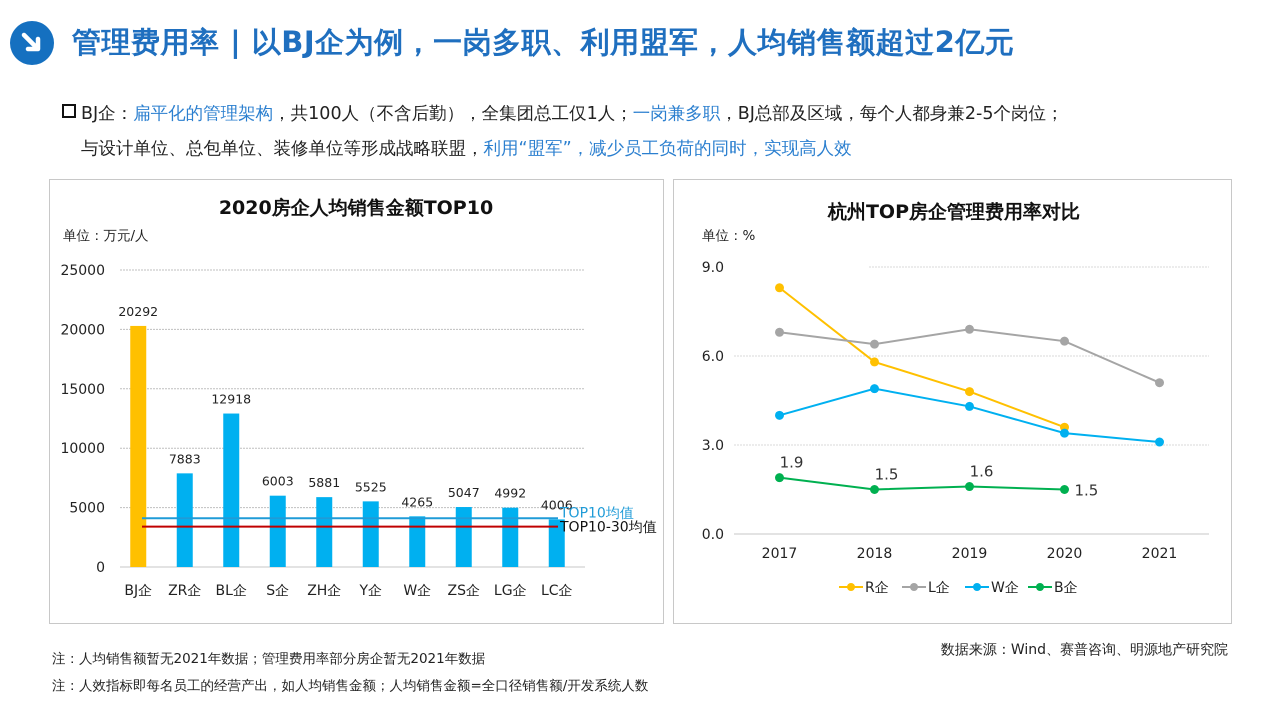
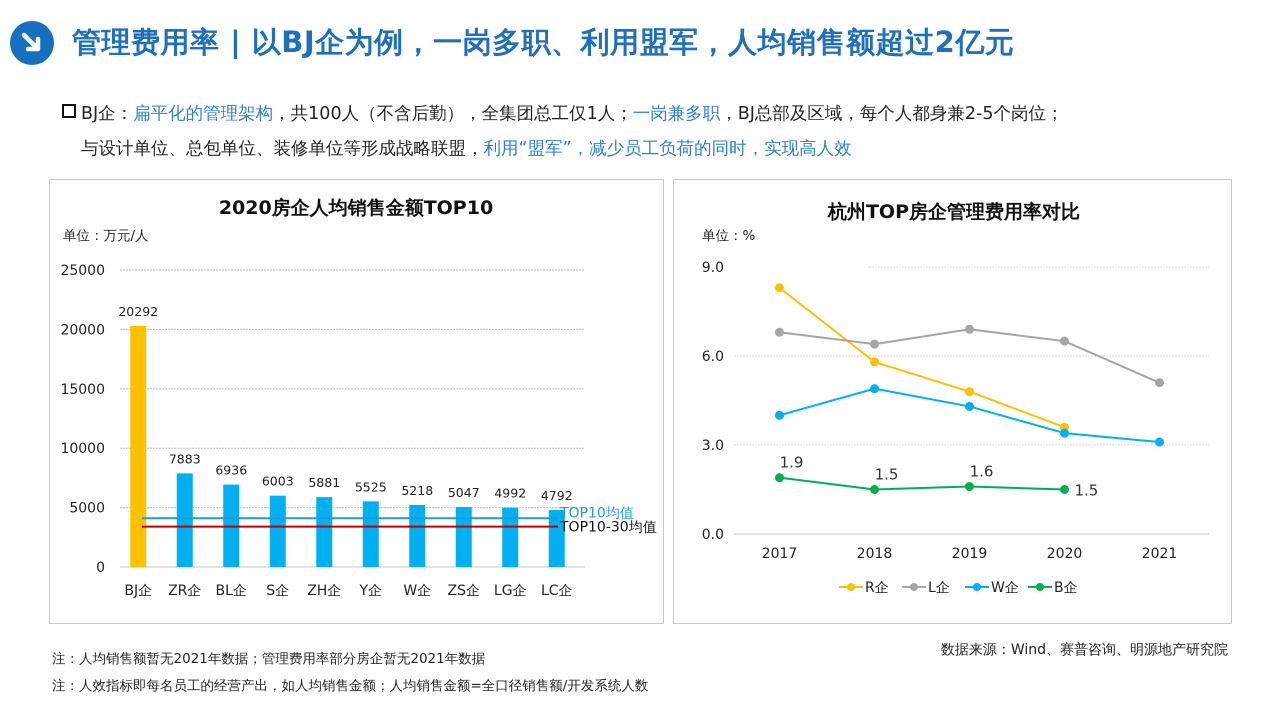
2020房企人均销售金额TOP10/BL企: 12918 -> 6936
2020房企人均销售金额TOP10/W企: 4265 -> 5218
2020房企人均销售金额TOP10/LC企: 4006 -> 4792
